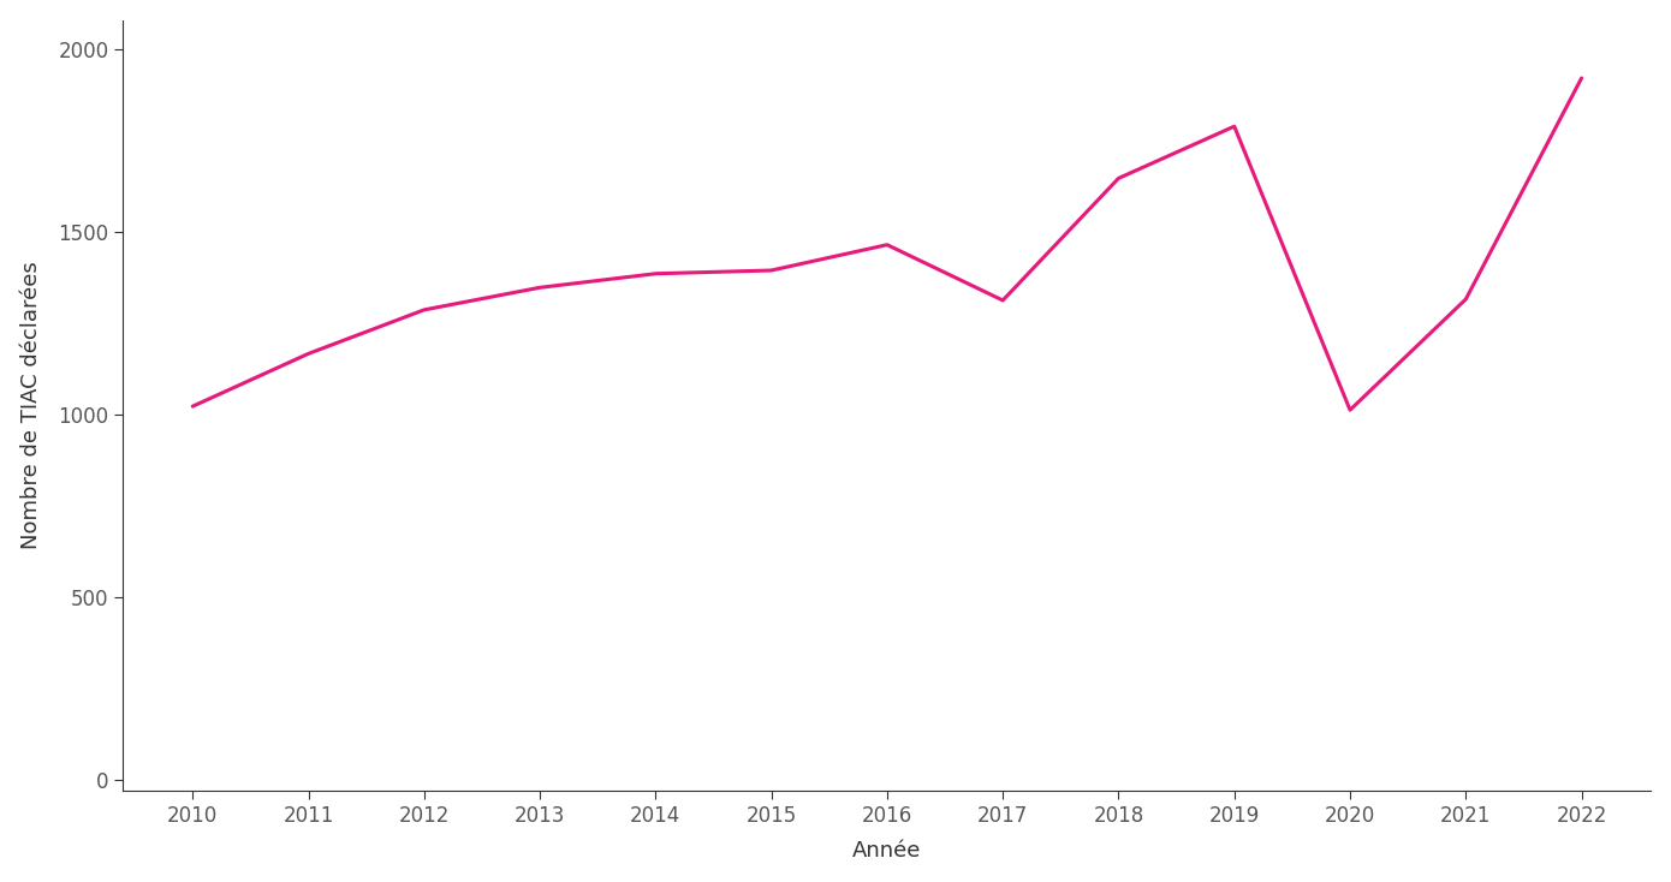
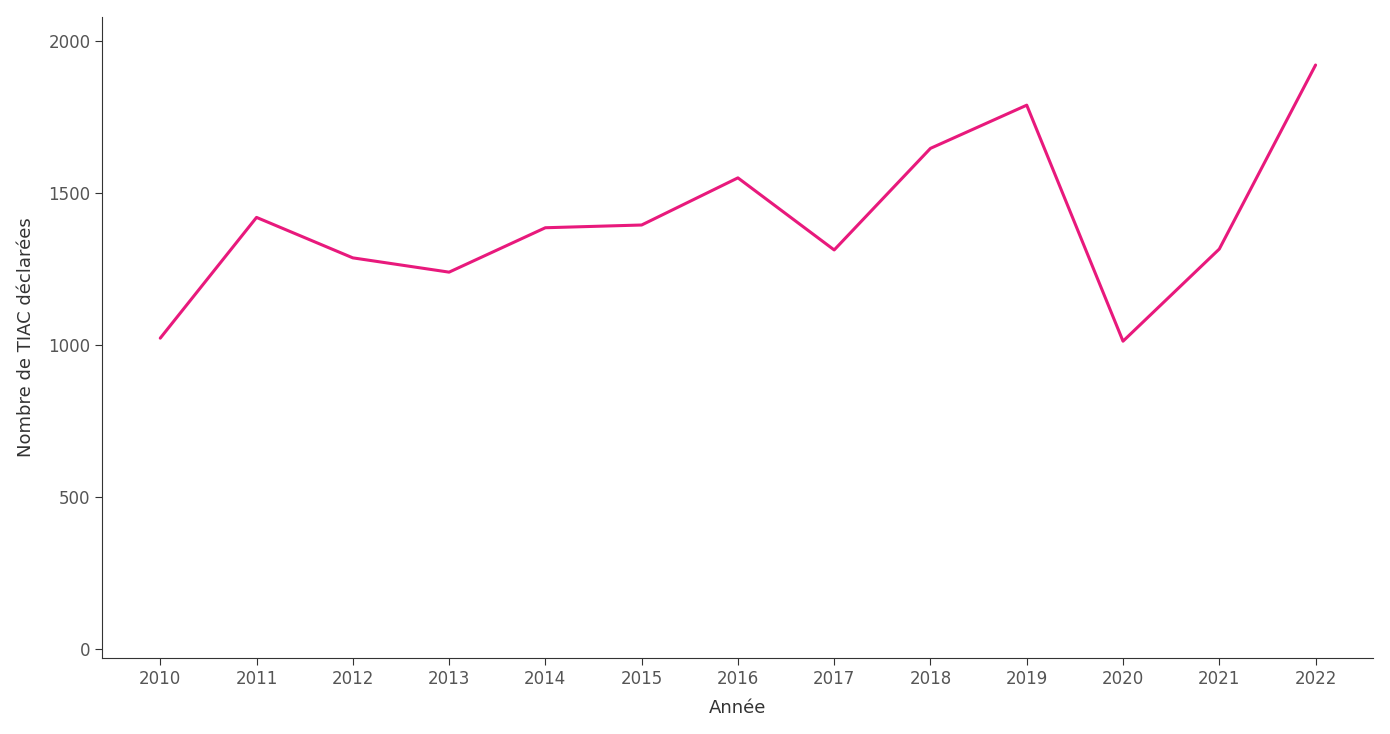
2011: 1167 -> 1420
2013: 1348 -> 1240
2016: 1465 -> 1550
